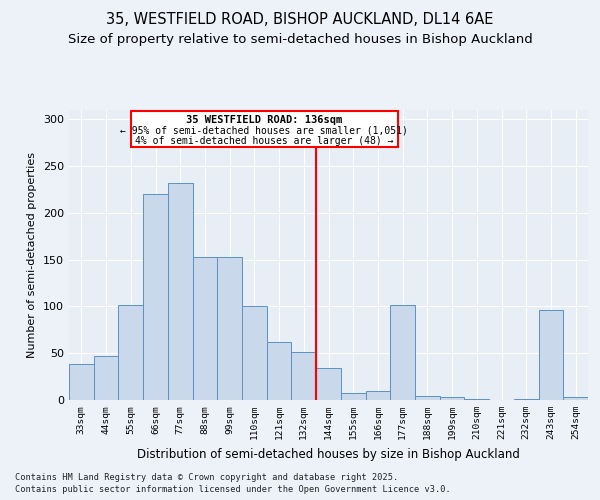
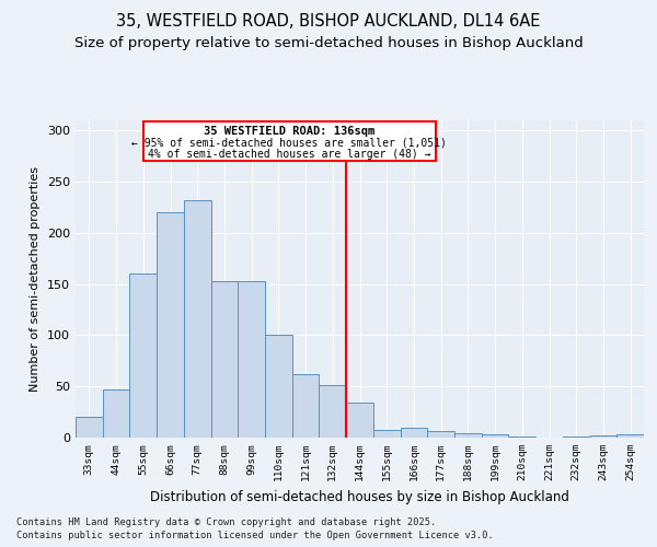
33sqm: 38 -> 20
55sqm: 102 -> 160
177sqm: 102 -> 6
243sqm: 96 -> 2
